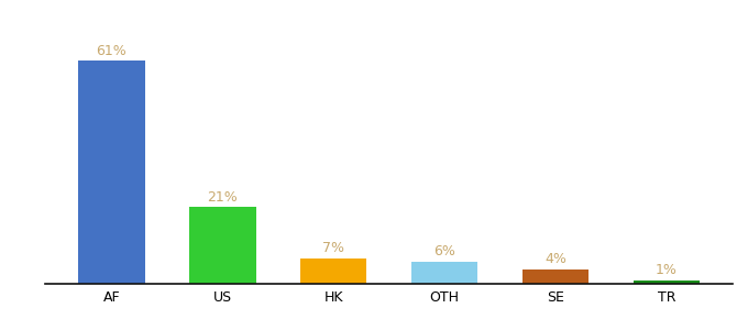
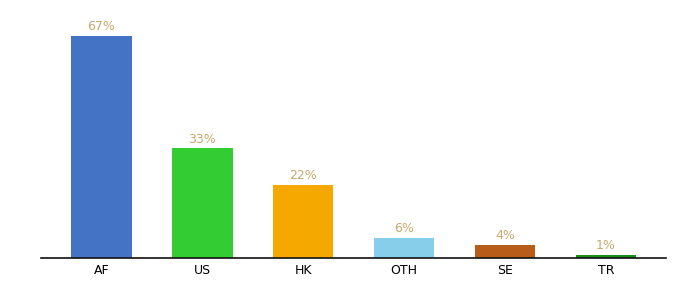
AF: 61% -> 67%
US: 21% -> 33%
HK: 7% -> 22%
